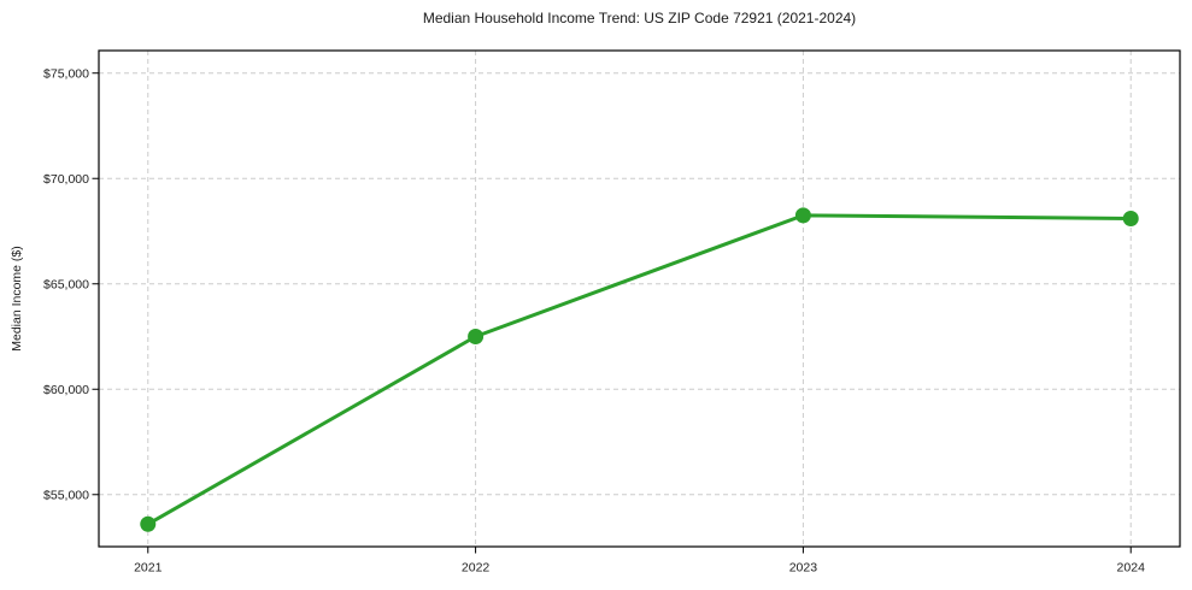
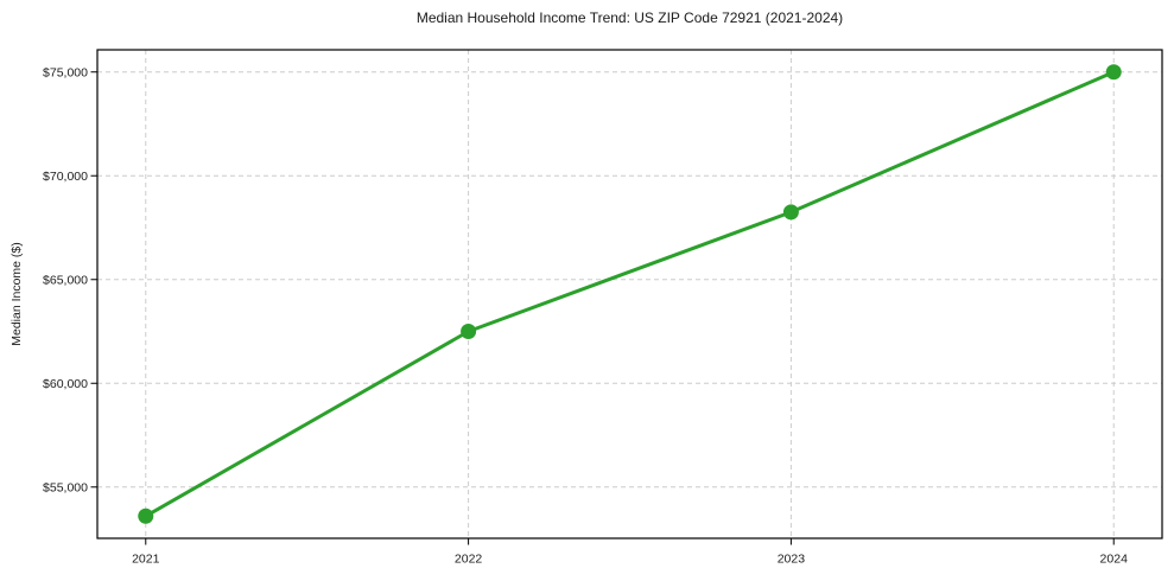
2024: $68100 -> $75000
